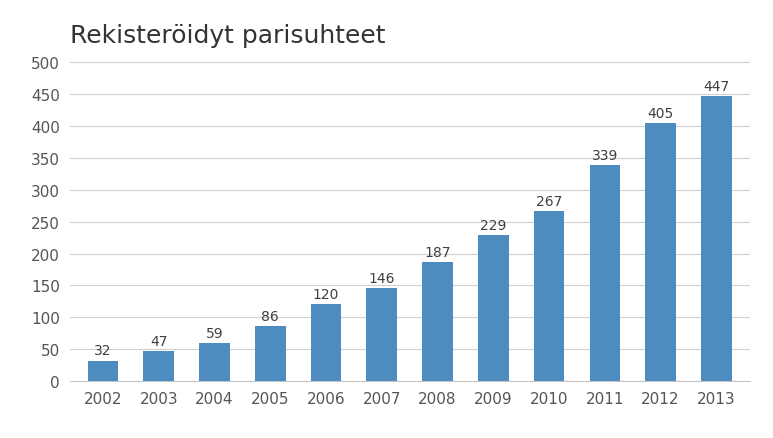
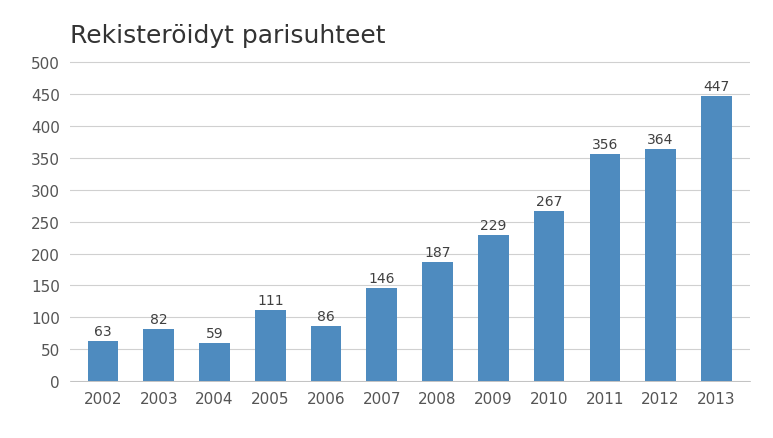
2002: 32 -> 63
2003: 47 -> 82
2005: 86 -> 111
2006: 120 -> 86
2011: 339 -> 356
2012: 405 -> 364
